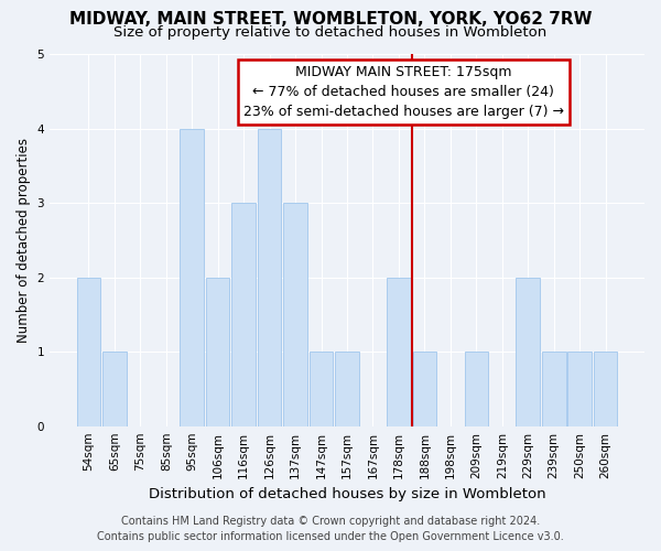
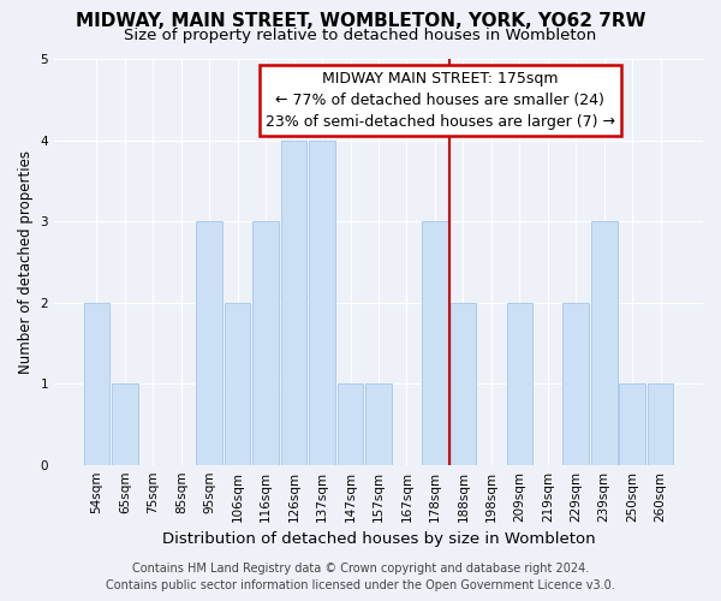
95sqm: 4 -> 3
137sqm: 3 -> 4
178sqm: 2 -> 3
188sqm: 1 -> 2
209sqm: 1 -> 2
239sqm: 1 -> 3
